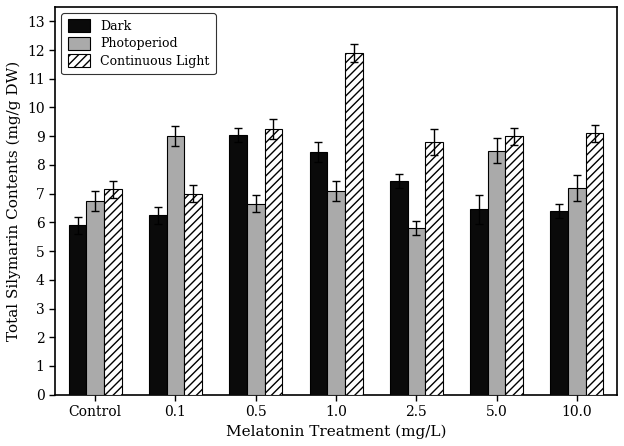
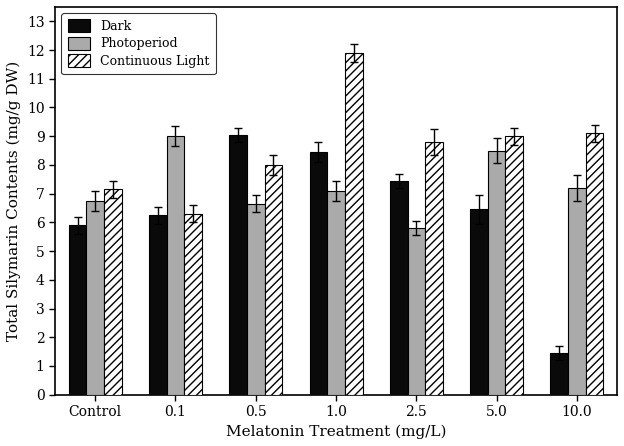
Continuous Light/0.1: 7.00 -> 6.30
Continuous Light/0.5: 9.25 -> 8.00
Dark/10.0: 6.40 -> 1.45
